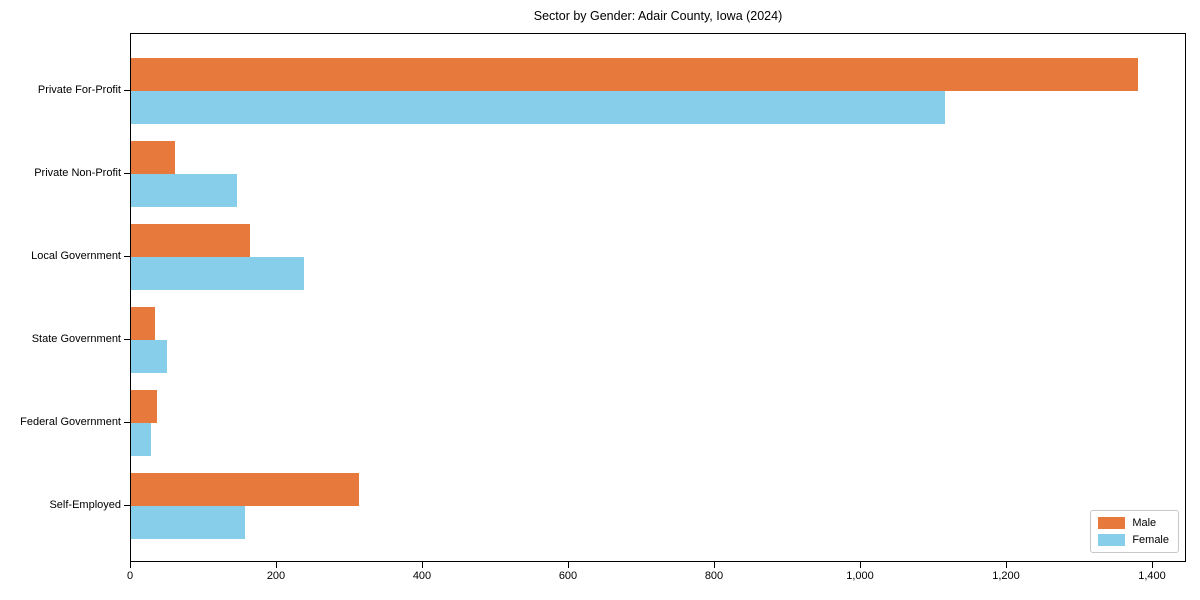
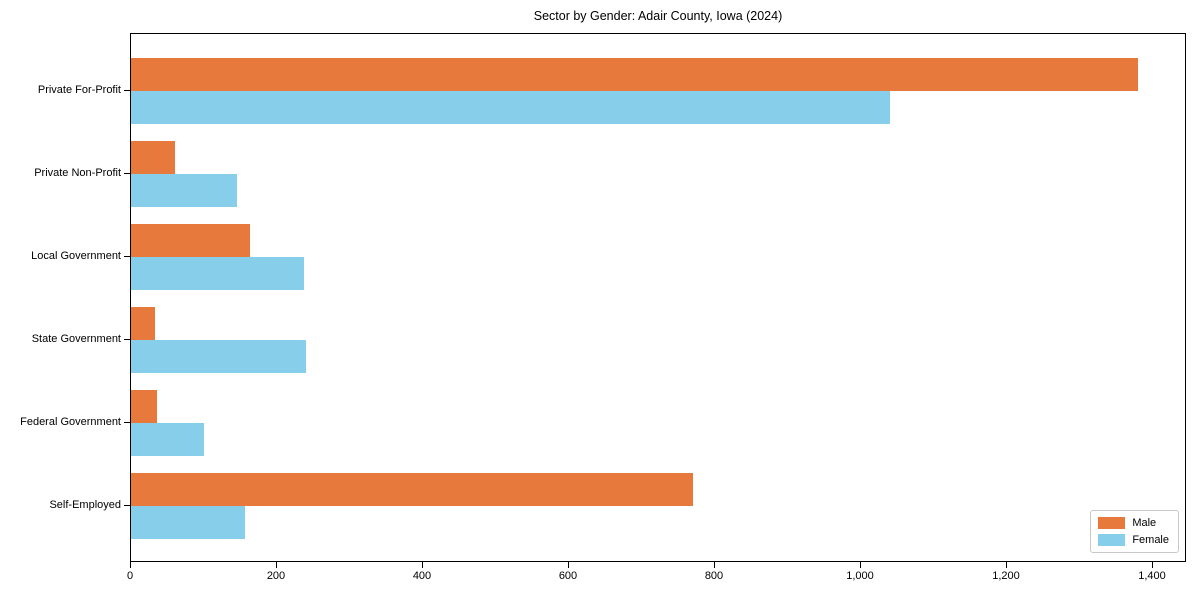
Female/Private For-Profit: 1120 -> 1040
Female/State Government: 50 -> 240
Female/Federal Government: 30 -> 100
Male/Self-Employed: 310 -> 770
